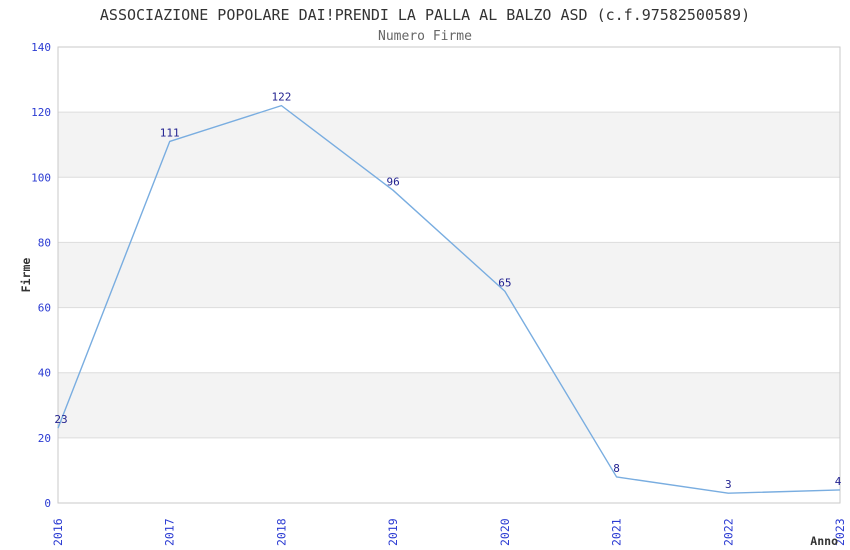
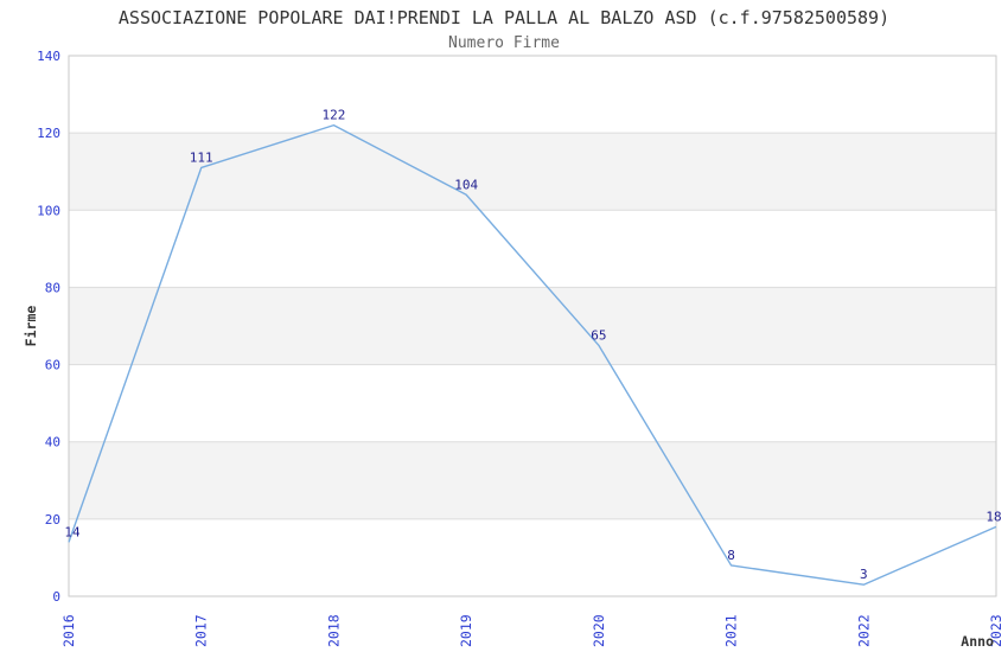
2016: 23 -> 14
2019: 96 -> 104
2023: 4 -> 18
